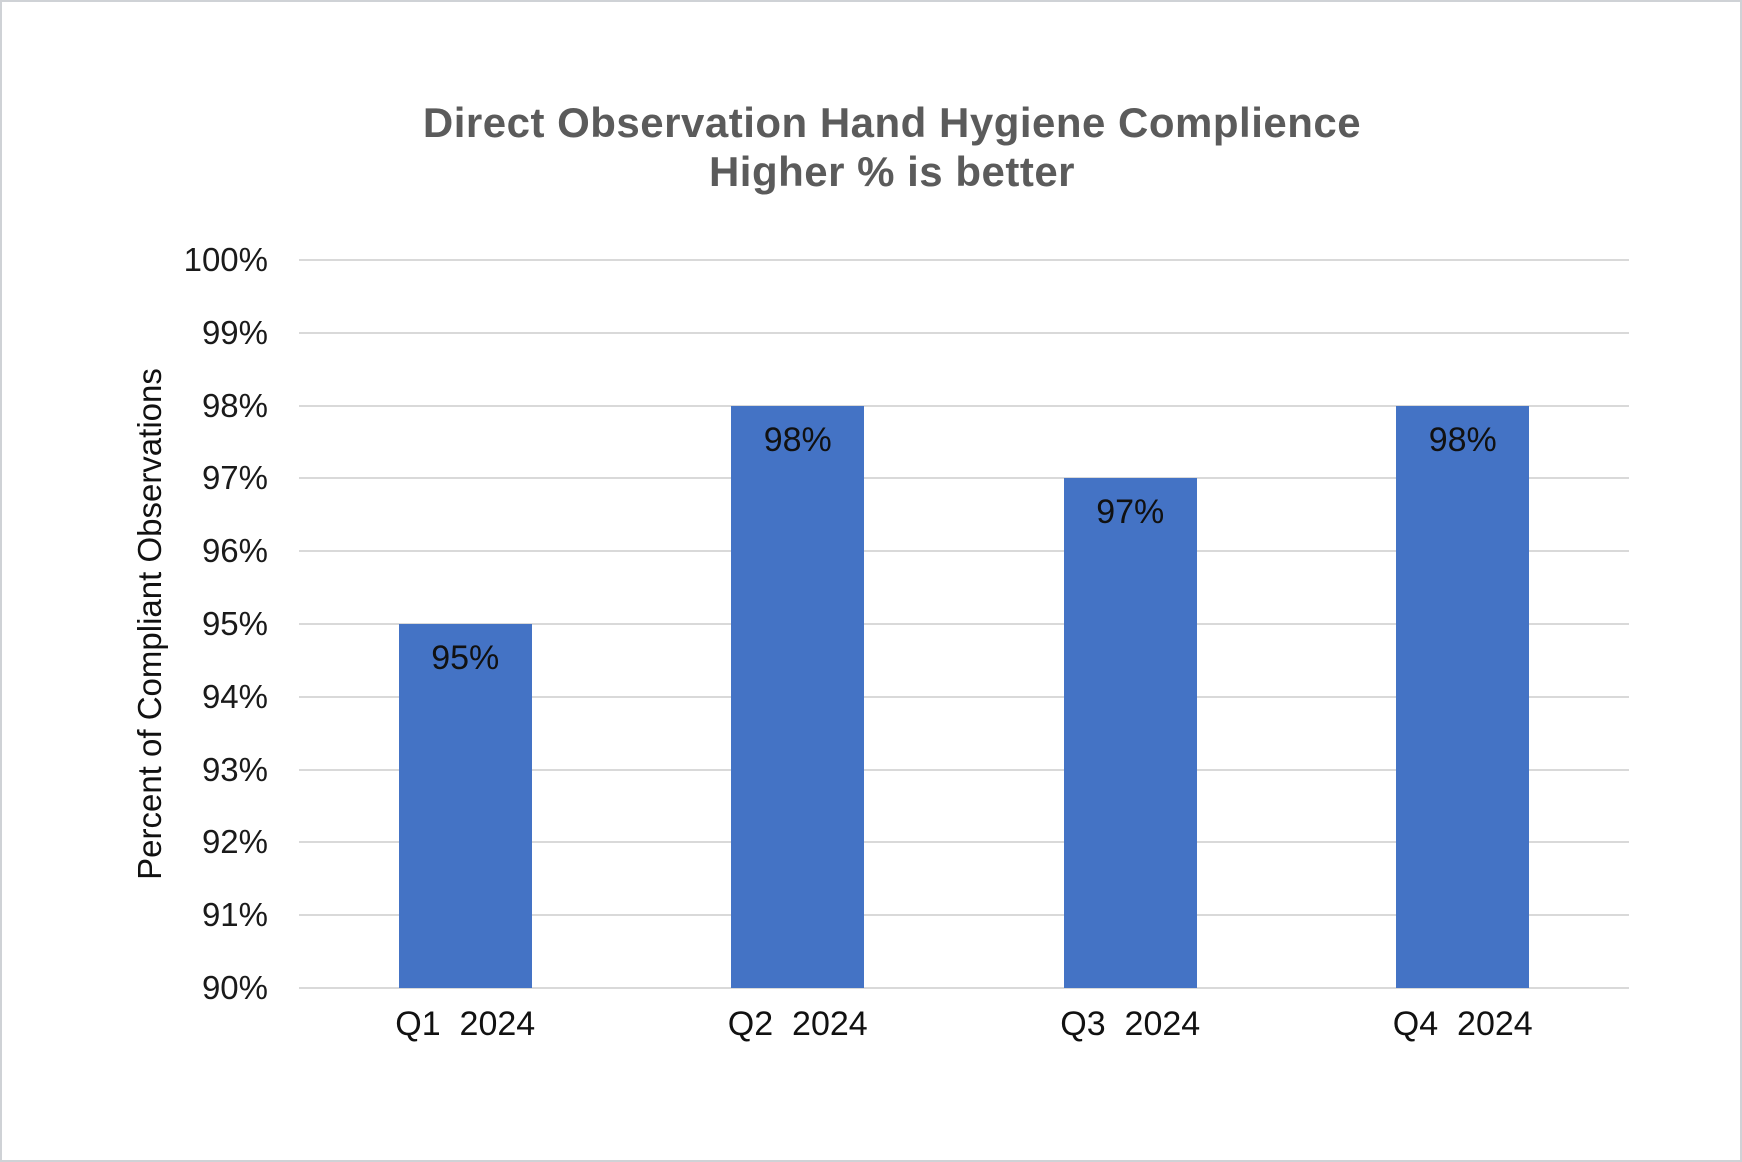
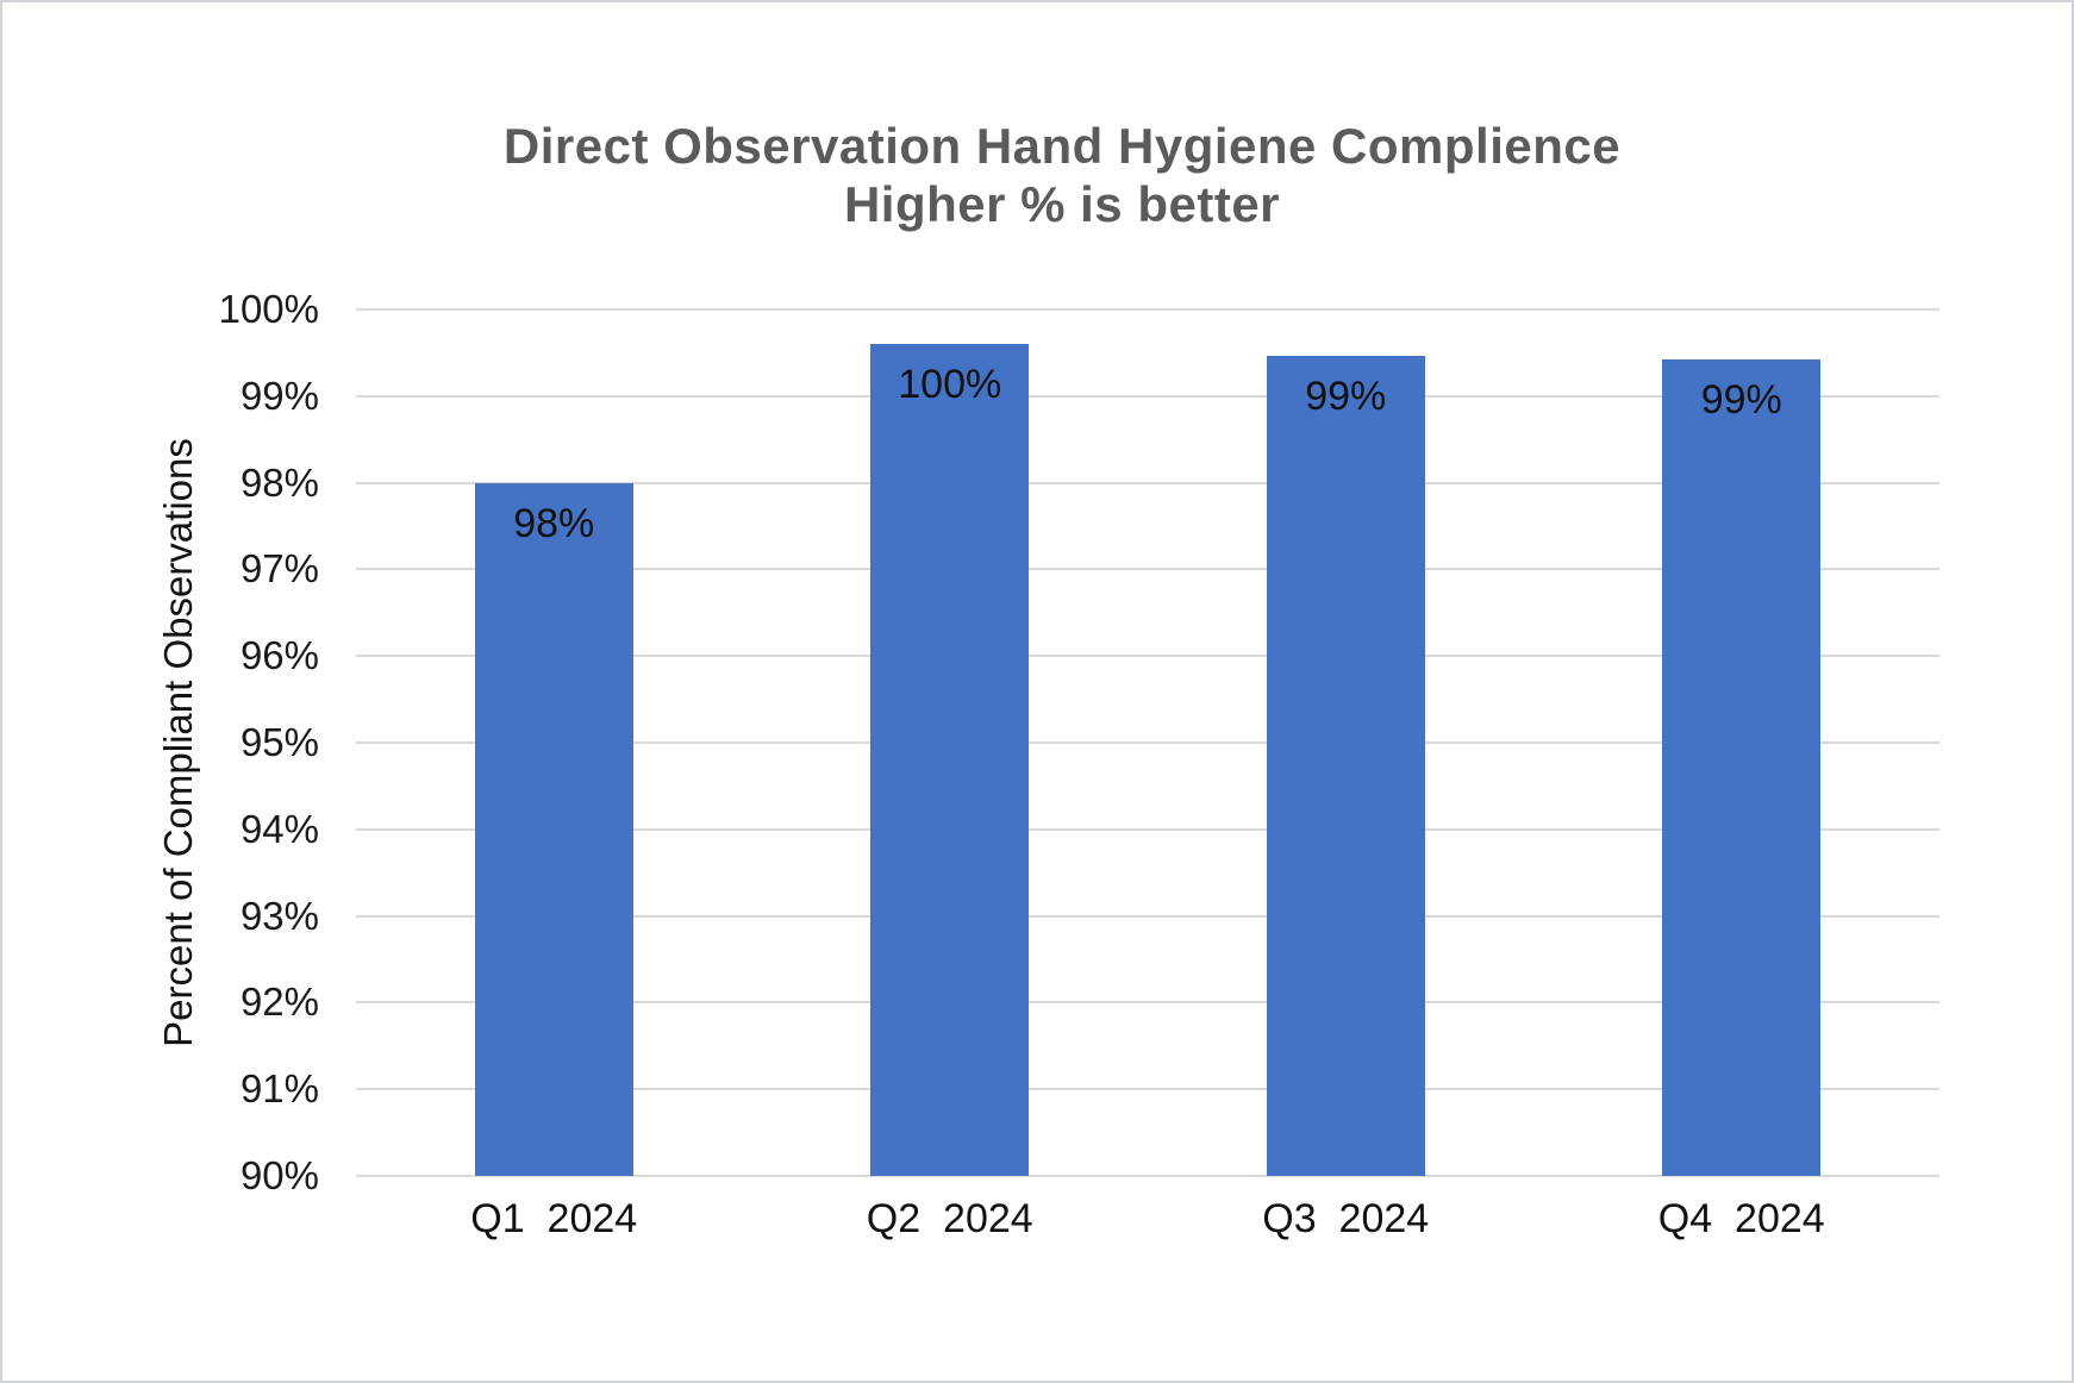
Q1 2024: 95% -> 98%
Q2 2024: 98% -> 100%
Q3 2024: 97% -> 99%
Q4 2024: 98% -> 99%
